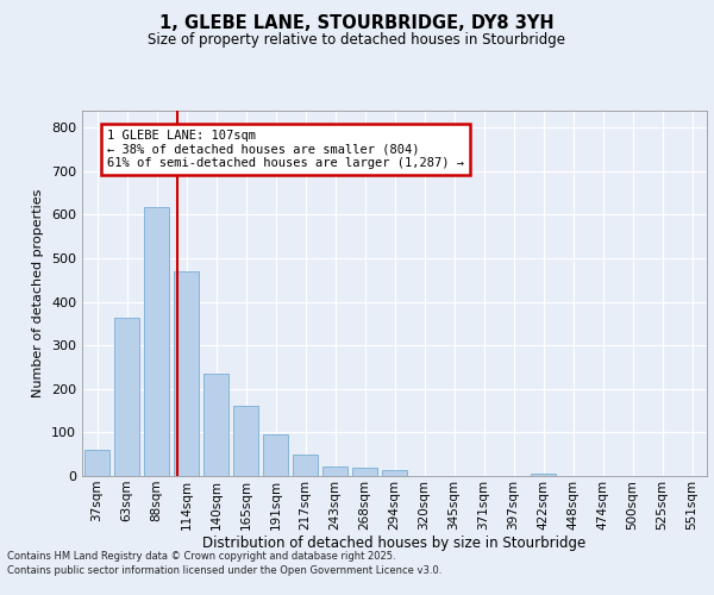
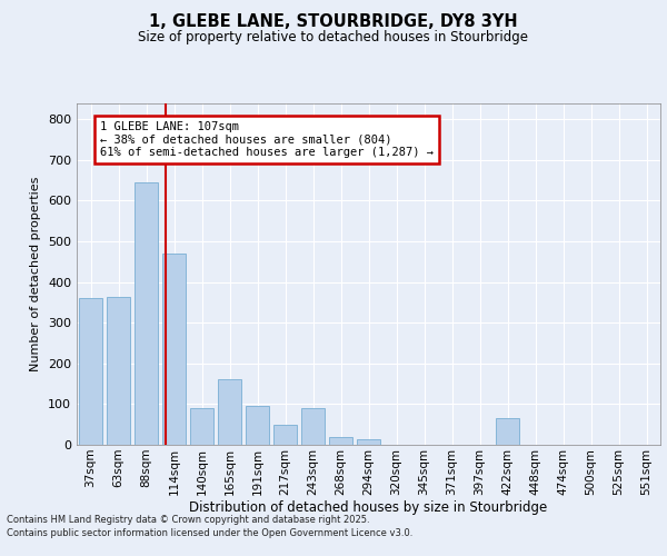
37sqm: 60 -> 360
88sqm: 617 -> 645
140sqm: 235 -> 90
243sqm: 22 -> 90
422sqm: 6 -> 65
